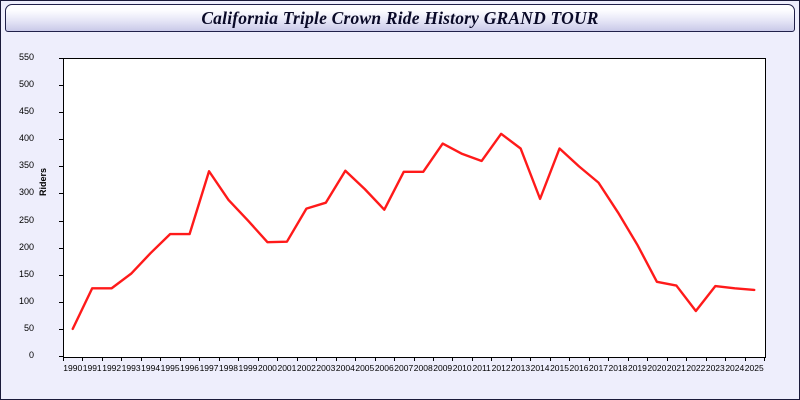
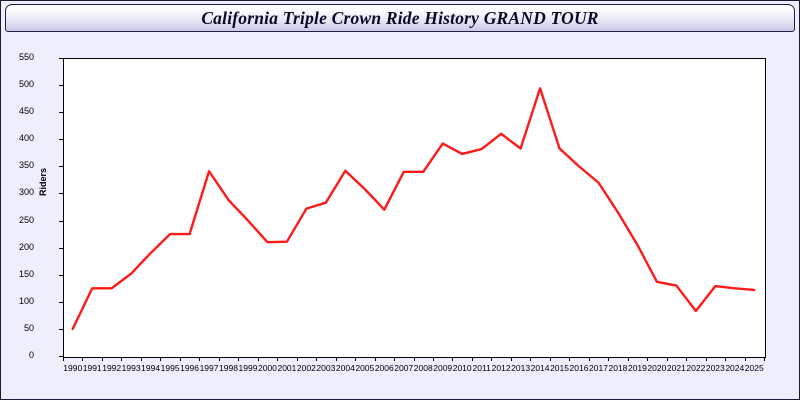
2011: 360 -> 380
2014: 290 -> 490
